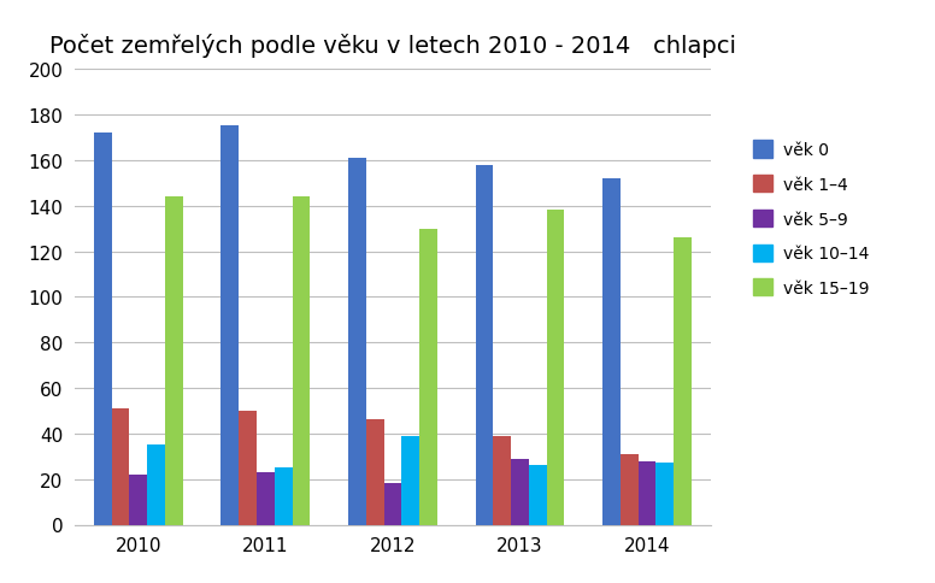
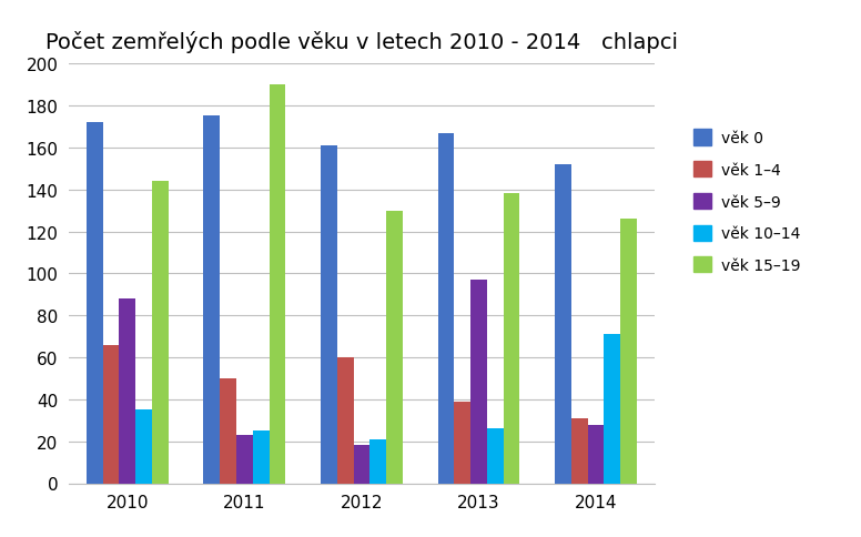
věk 1–4/2010: 51 -> 66
věk 5–9/2010: 22 -> 88
věk 15–19/2011: 144 -> 190
věk 1–4/2012: 46 -> 60
věk 10–14/2012: 39 -> 21
věk 0/2013: 158 -> 167
věk 5–9/2013: 29 -> 97
věk 10–14/2014: 27 -> 71
